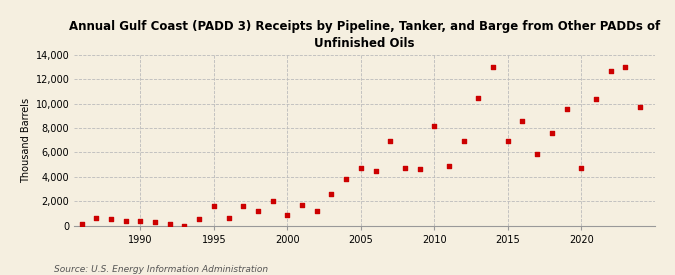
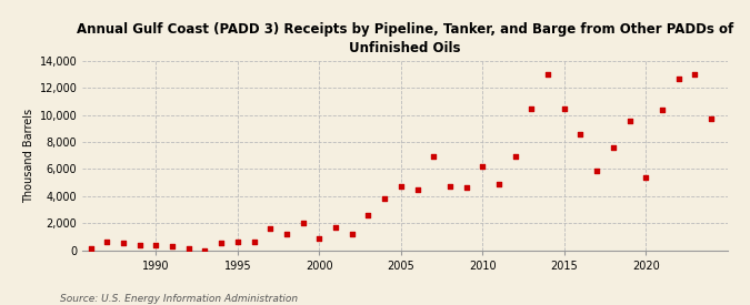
1995: 1,600 -> 600
2010: 8,200 -> 6,200
2015: 6,900 -> 10,500
2020: 4,700 -> 5,400
